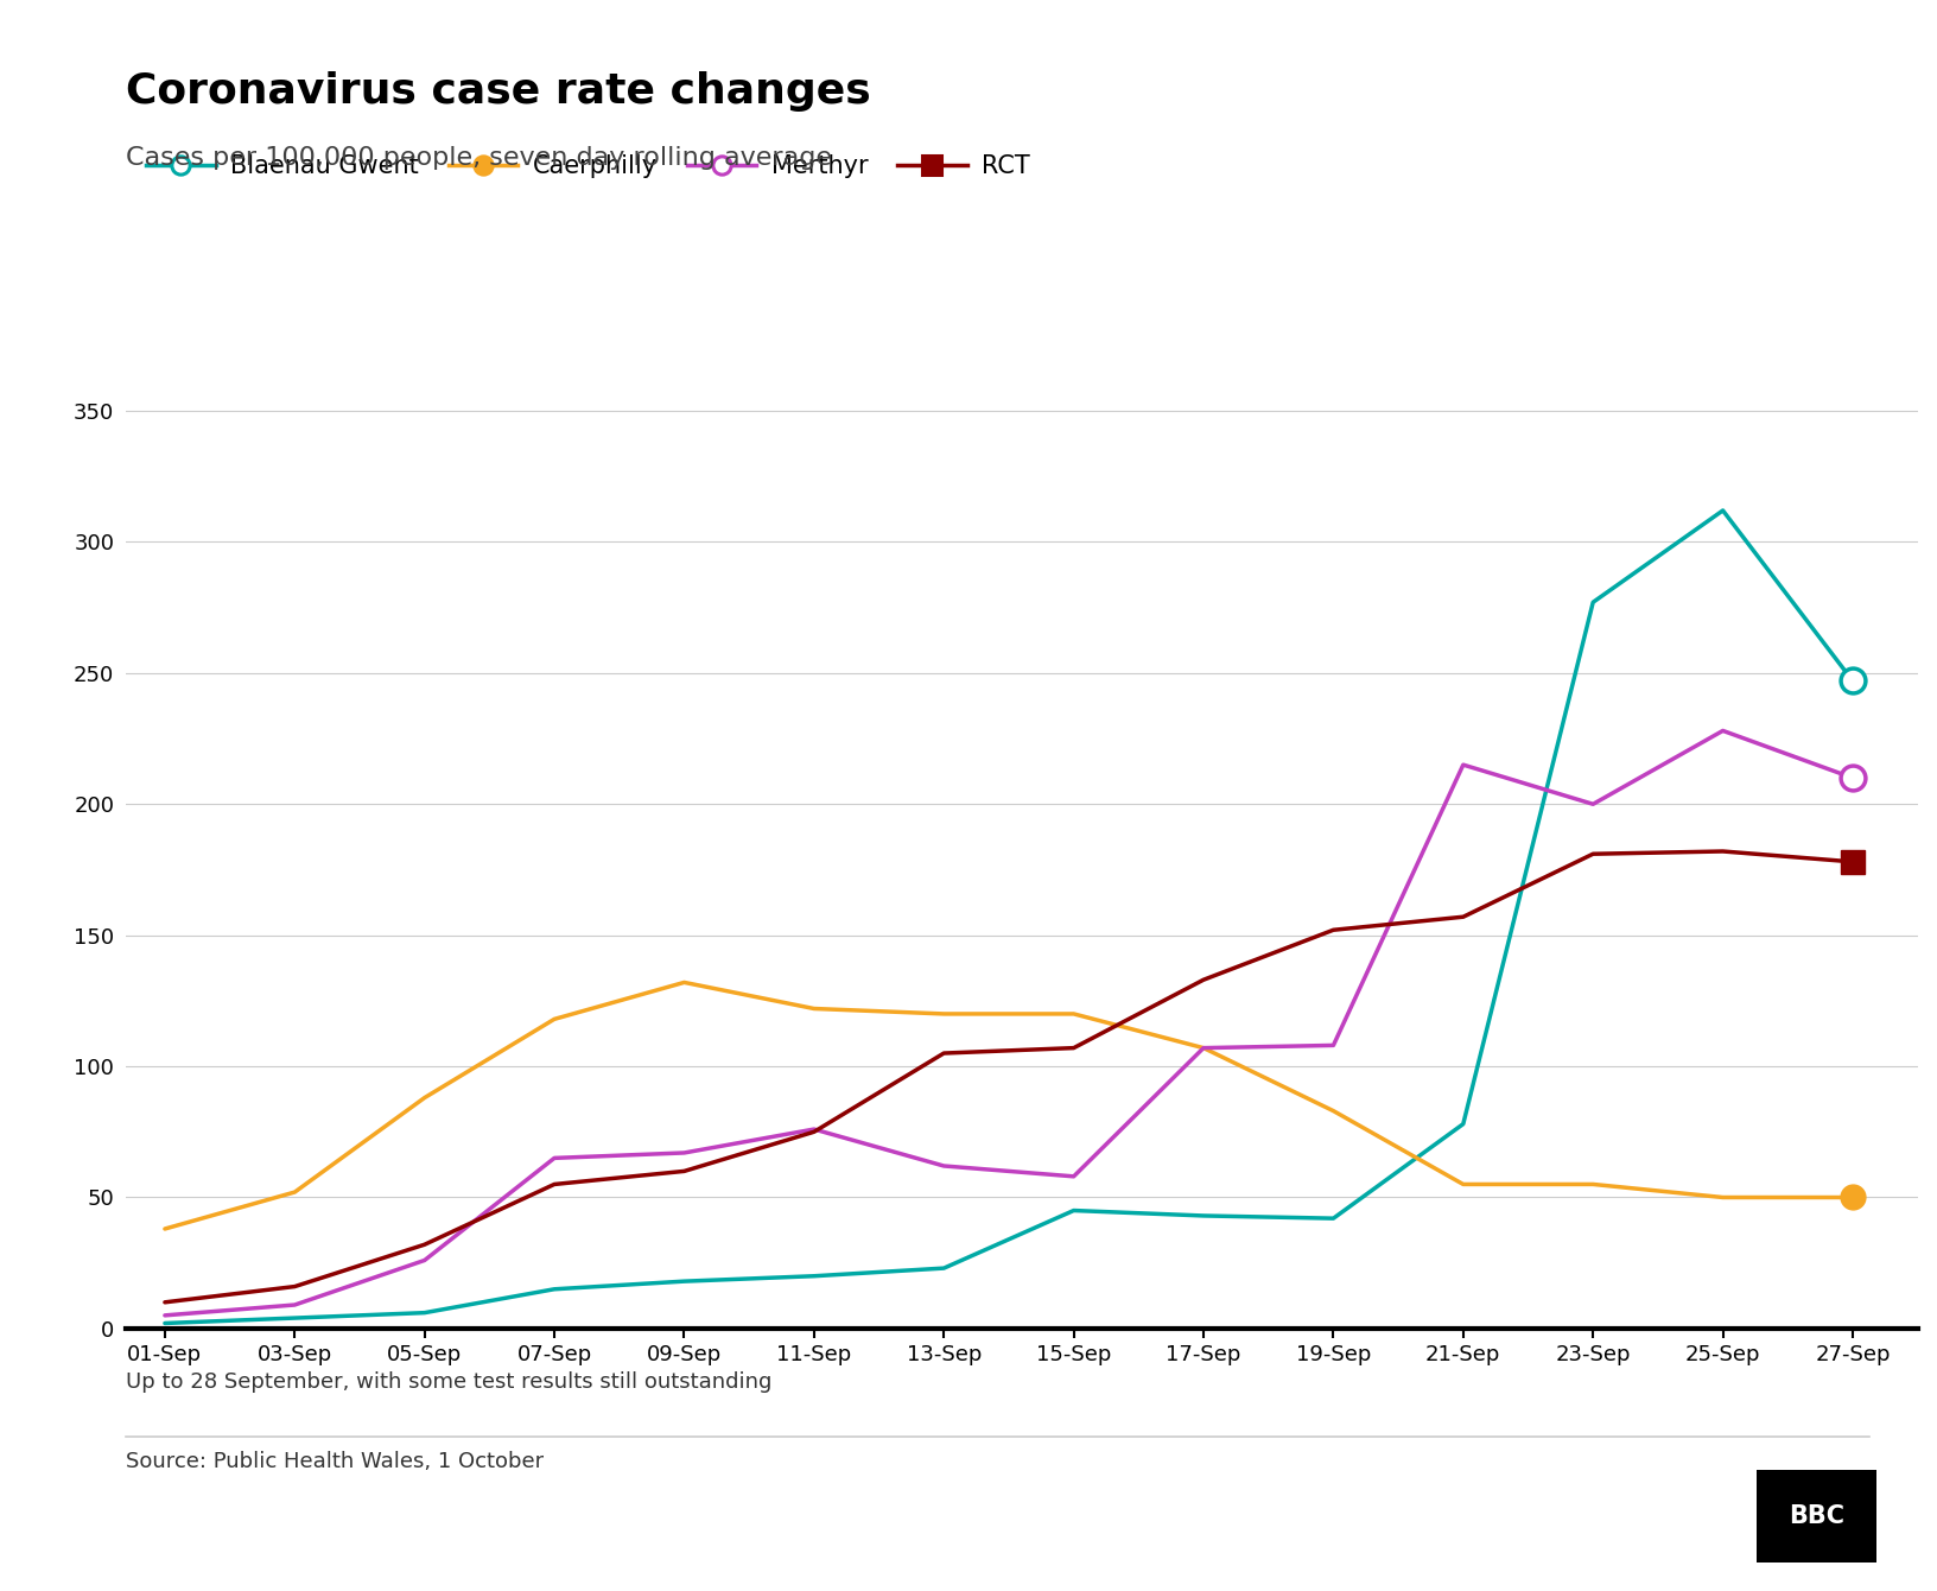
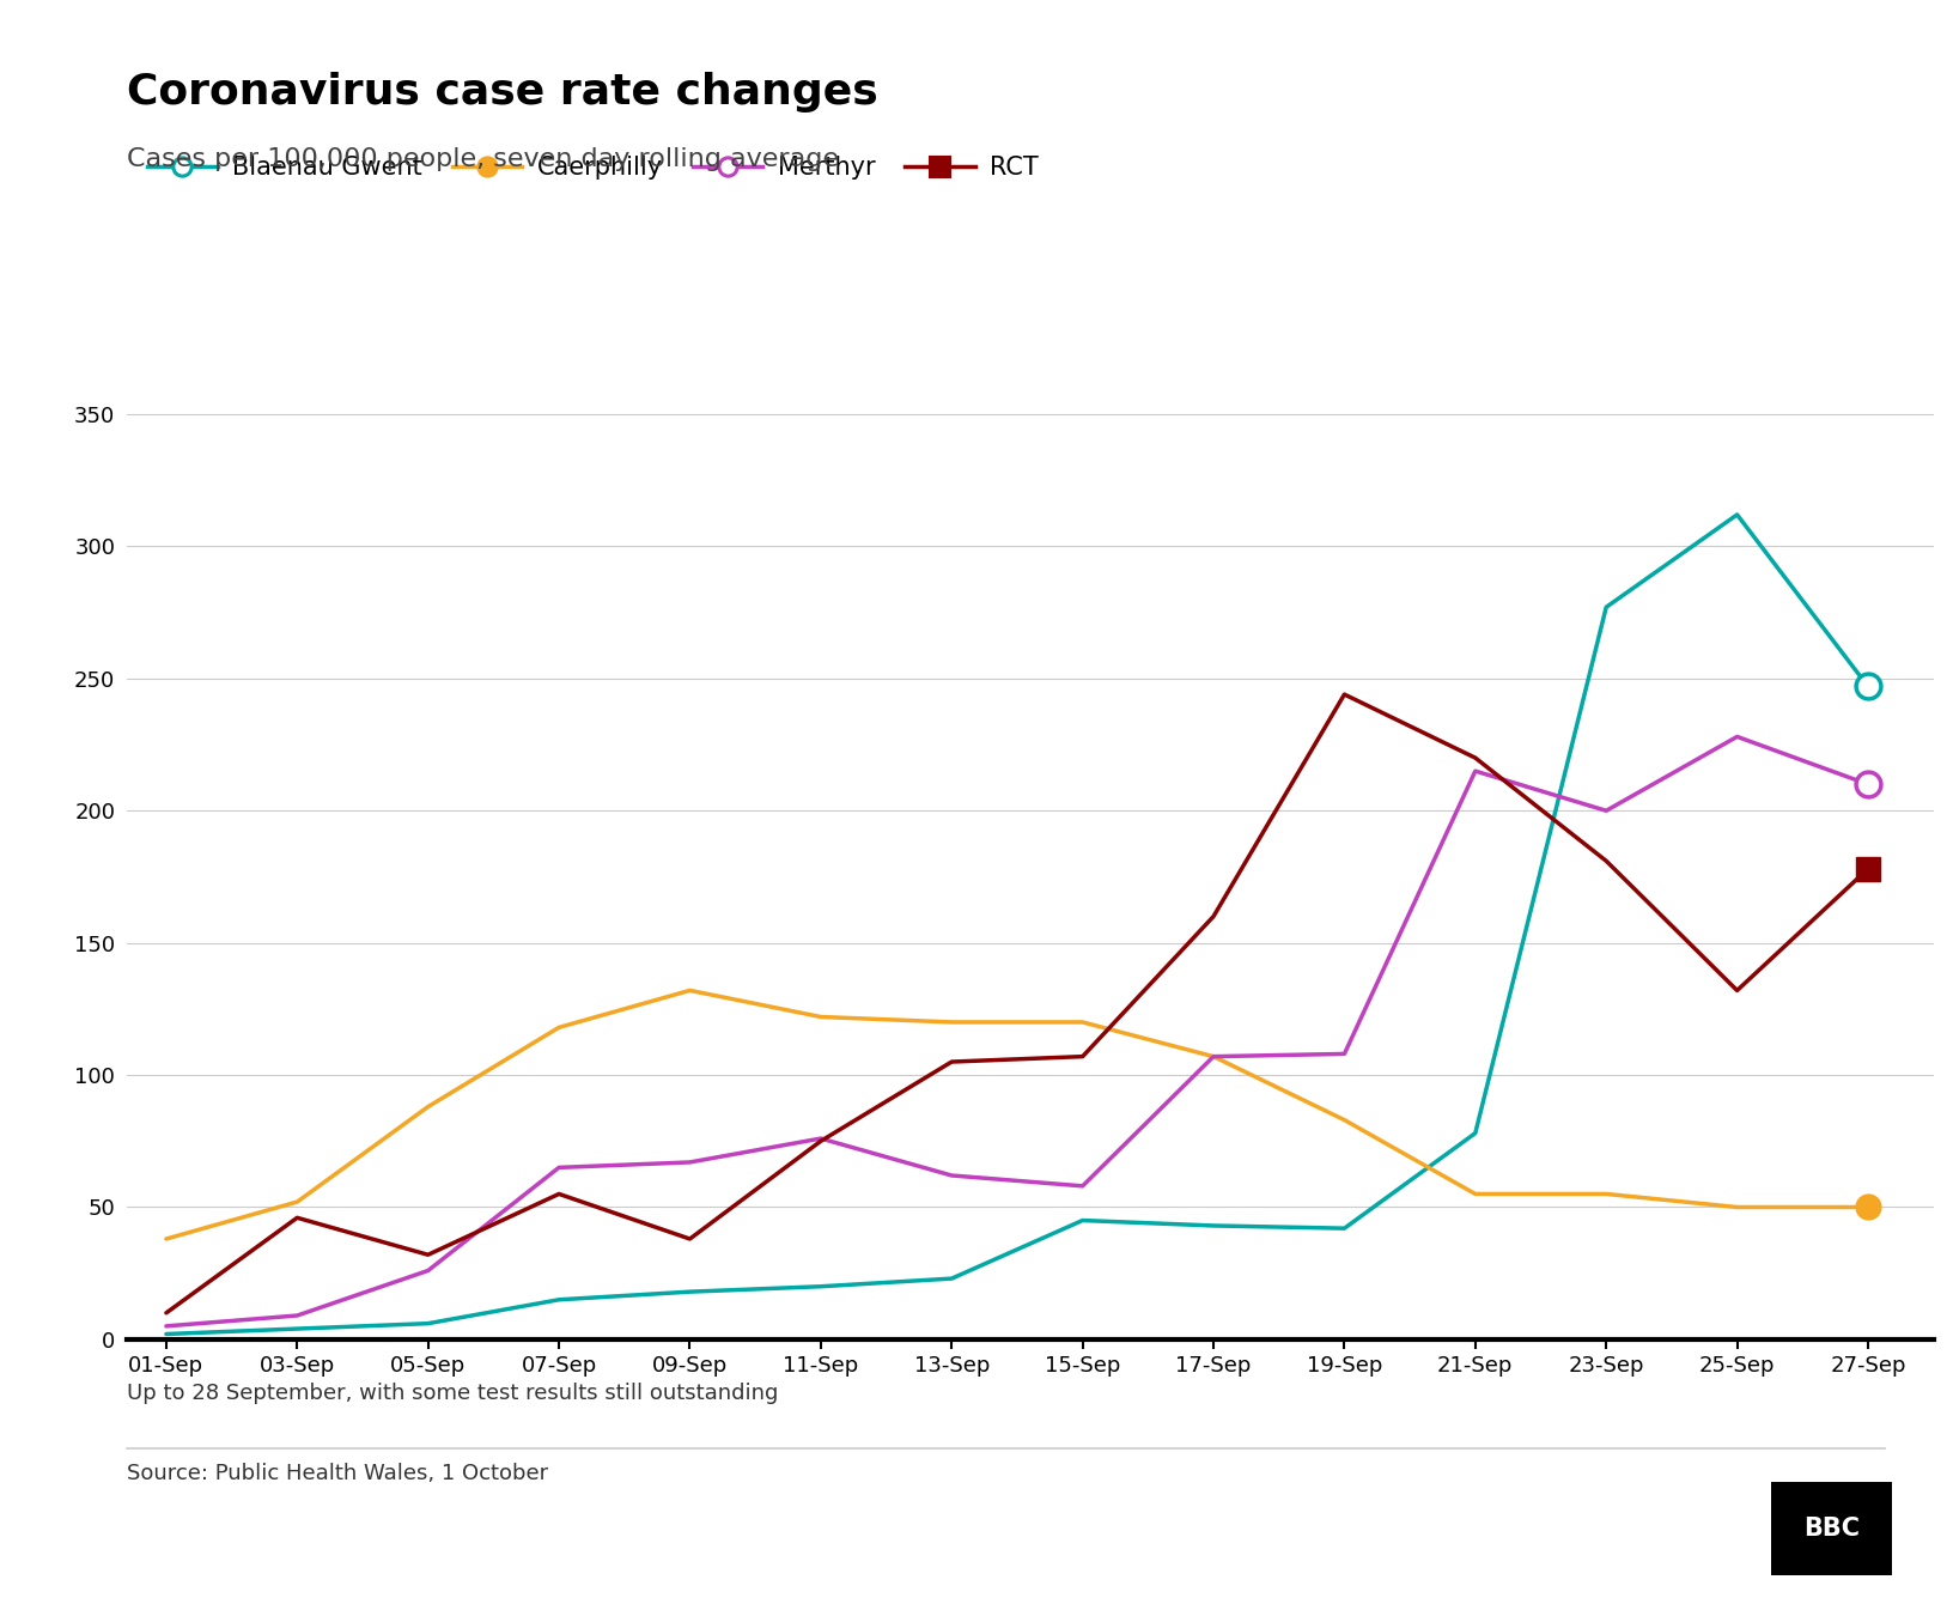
RCT/03-Sep: 16 -> 46
RCT/09-Sep: 60 -> 38
RCT/17-Sep: 133 -> 160
RCT/19-Sep: 152 -> 244
RCT/21-Sep: 157 -> 220
RCT/25-Sep: 182 -> 132
